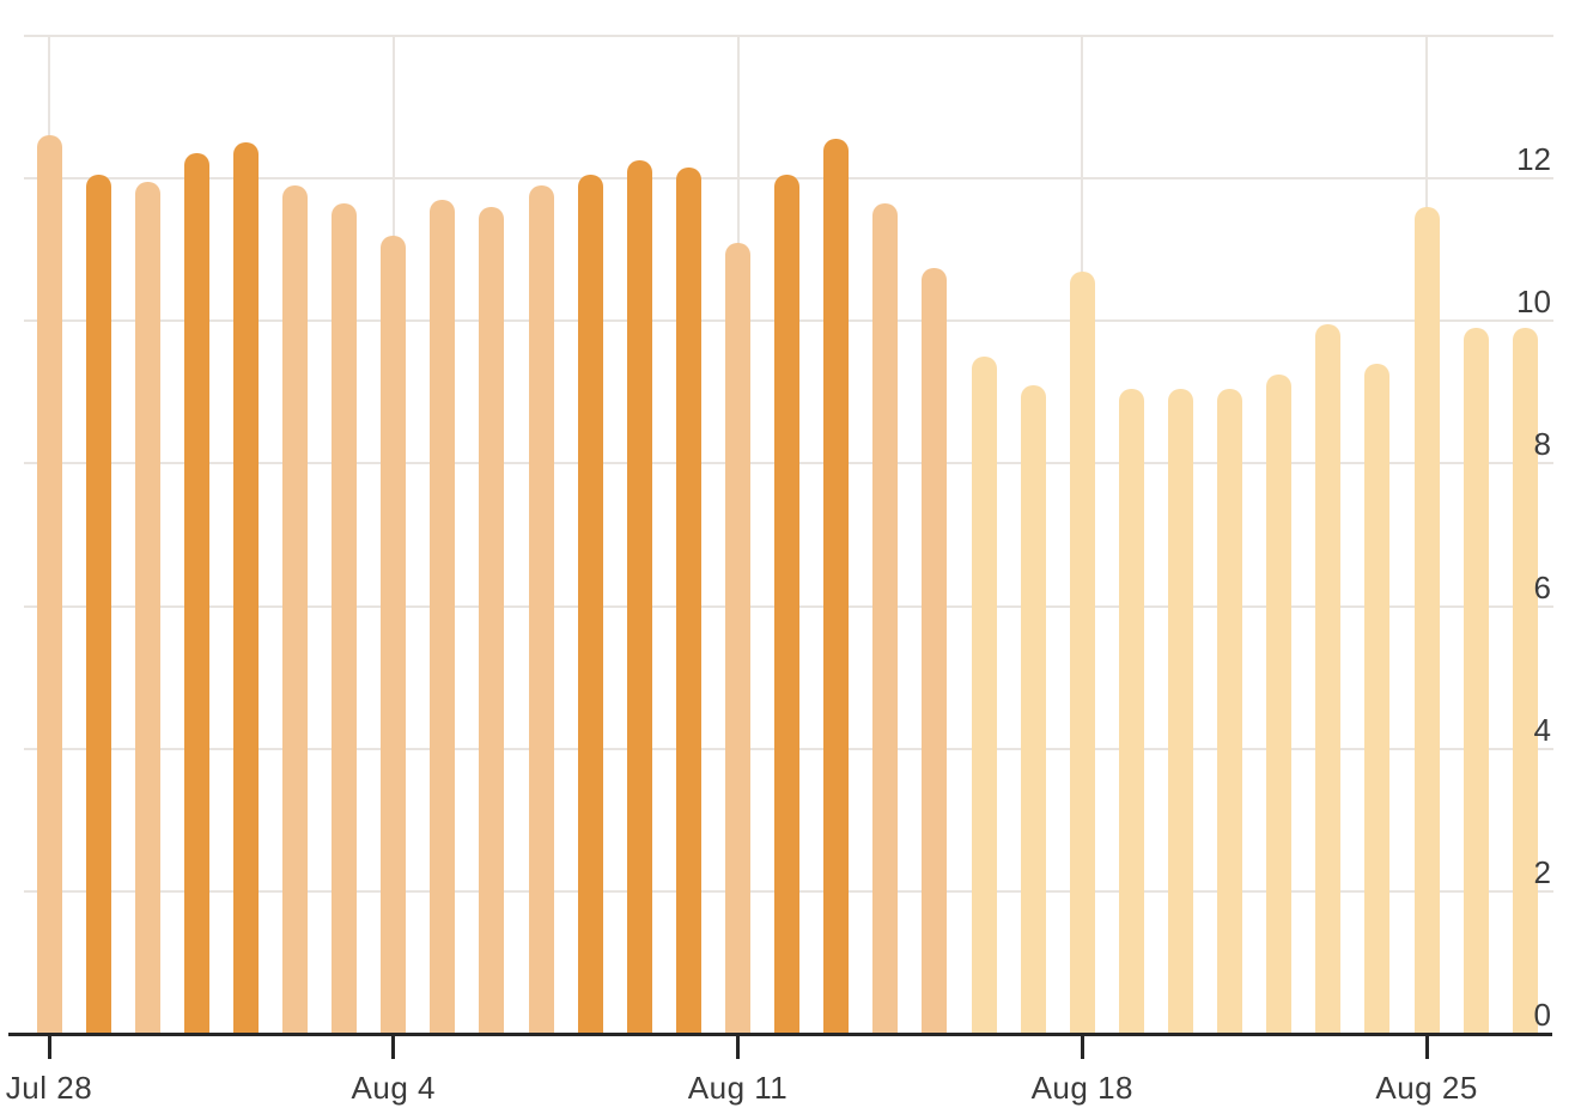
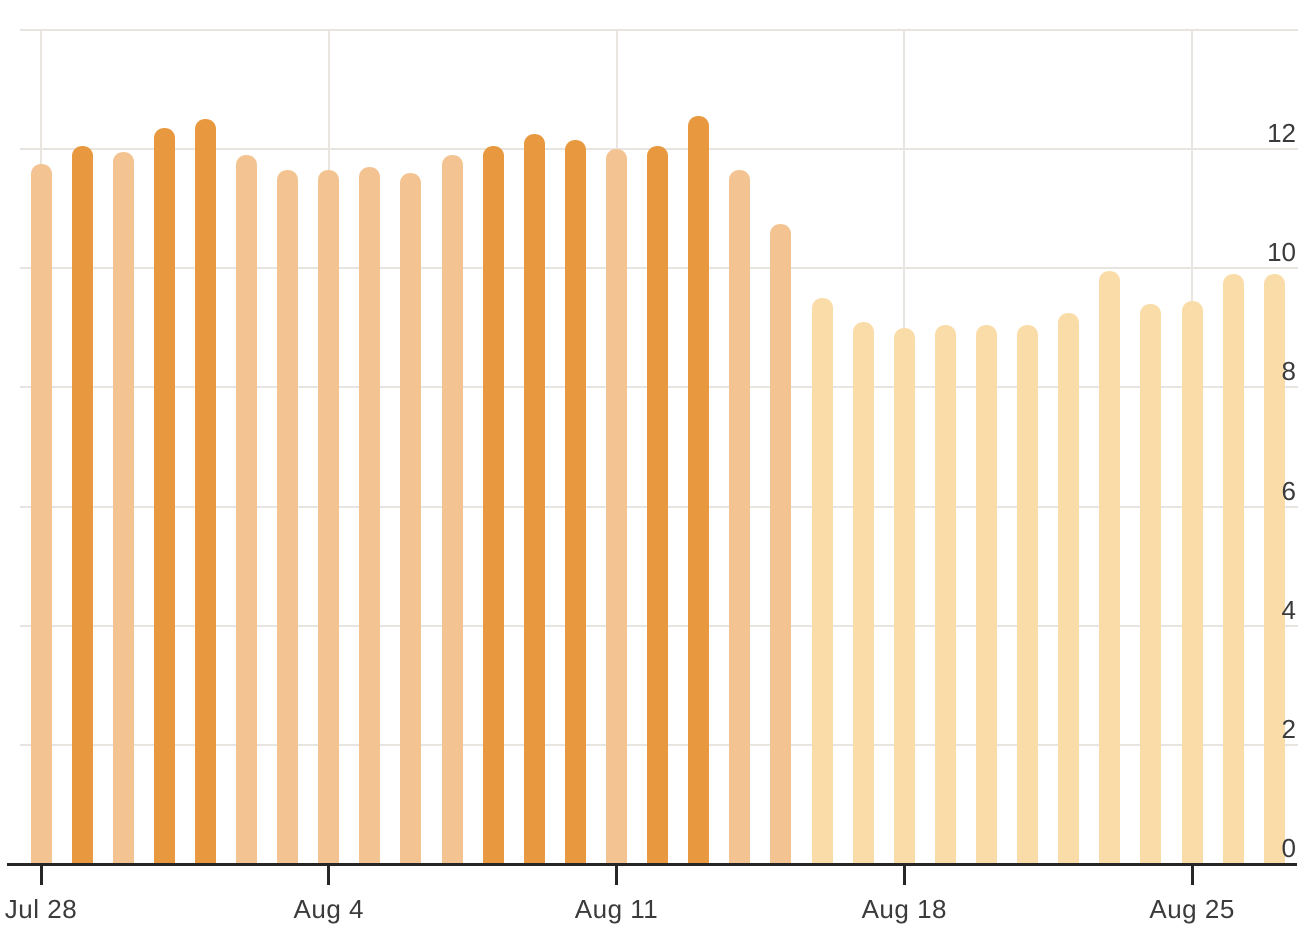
Jul 28: 12.6 -> 11.8
Aug 4: 11.2 -> 11.7
Aug 11: 11.1 -> 12.0
Aug 18: 10.7 -> 9.0
Aug 25: 11.6 -> 9.4
